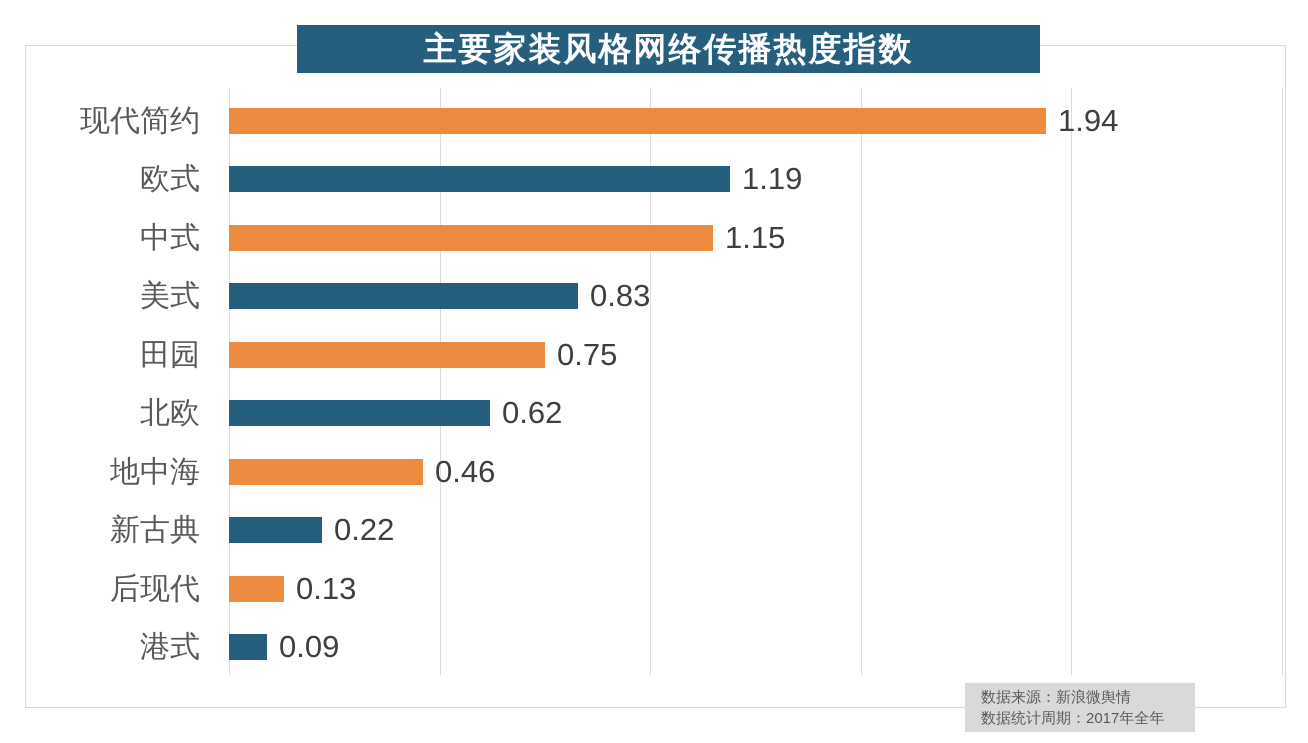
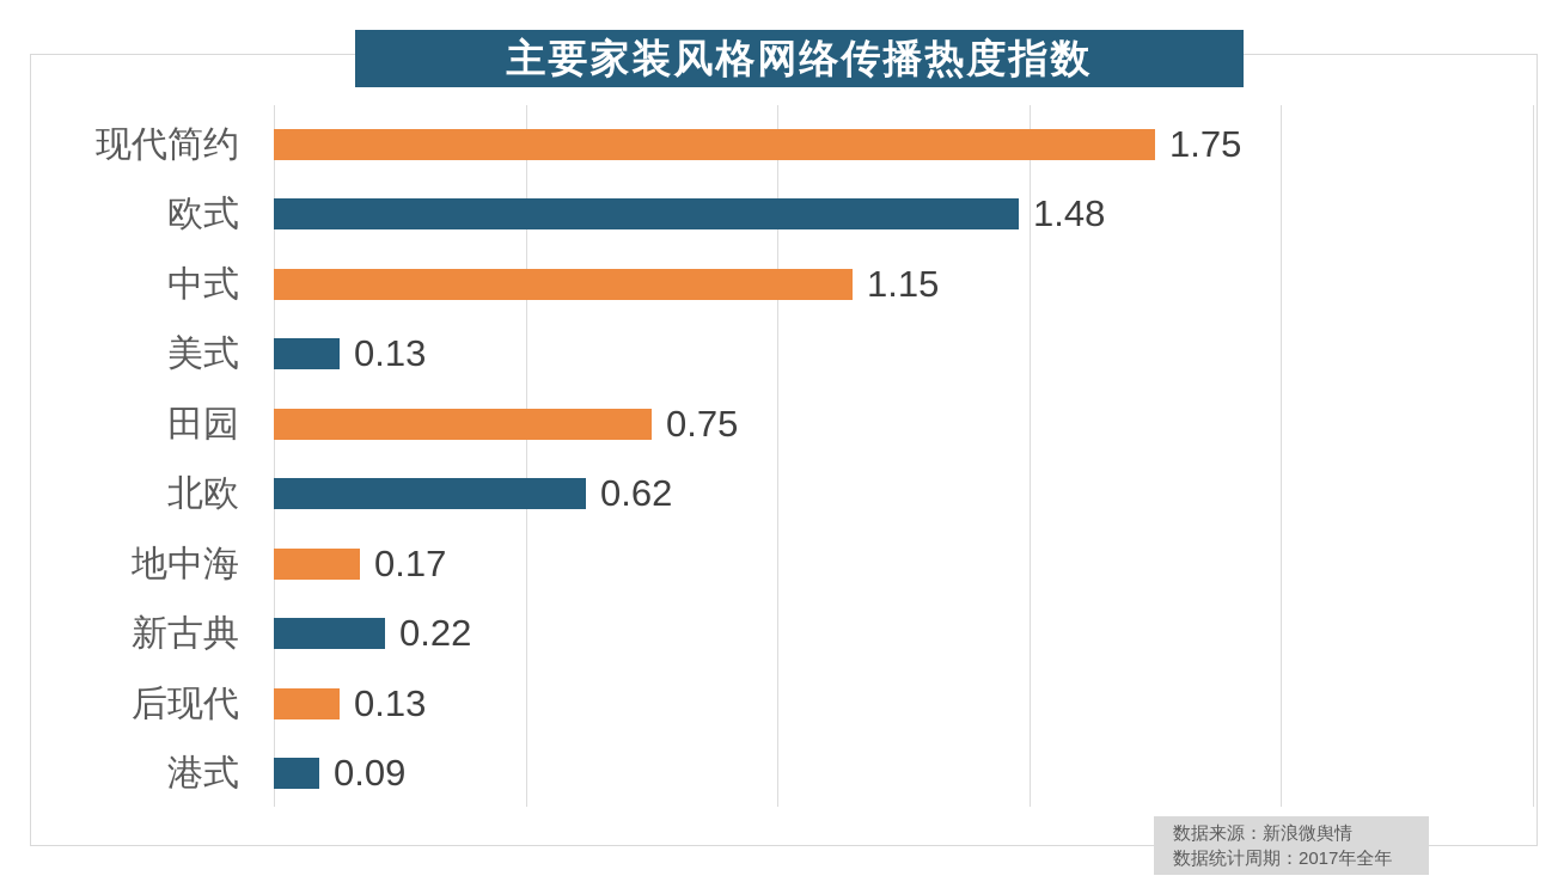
现代简约: 1.94 -> 1.75
欧式: 1.19 -> 1.48
美式: 0.83 -> 0.13
地中海: 0.46 -> 0.17
